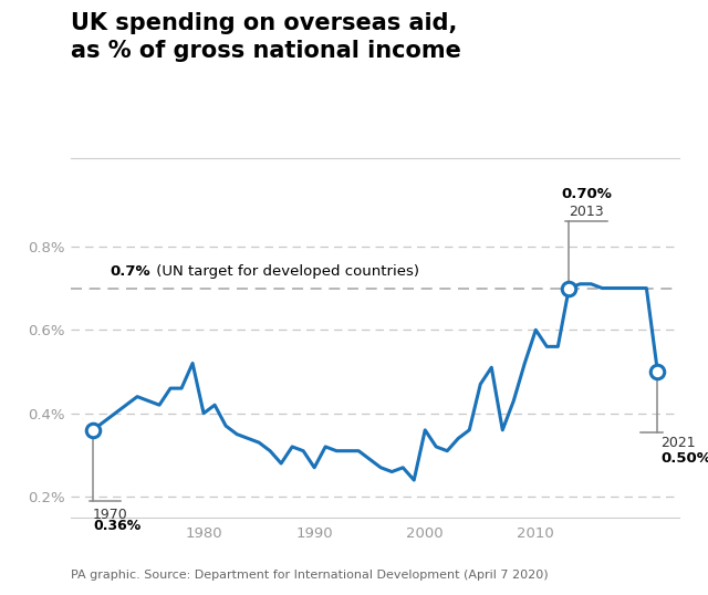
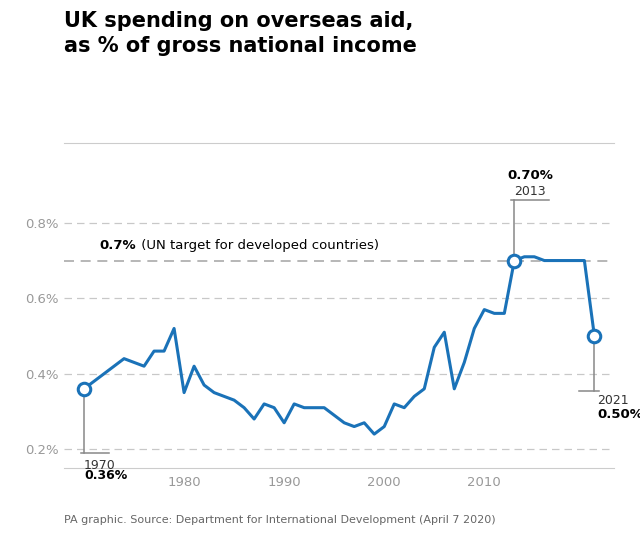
1980: 0.40% -> 0.35%
2000: 0.36% -> 0.26%
2010: 0.60% -> 0.57%
